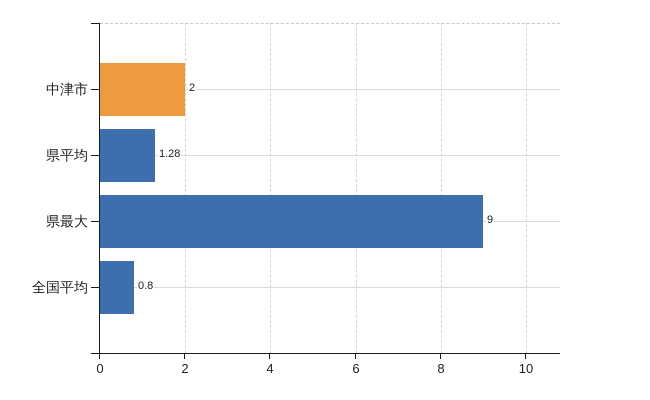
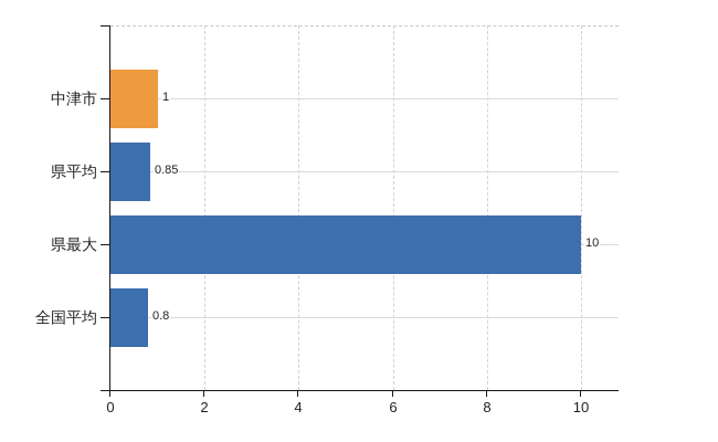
中津市: 2 -> 1
県平均: 1.28 -> 0.85
県最大: 9 -> 10
